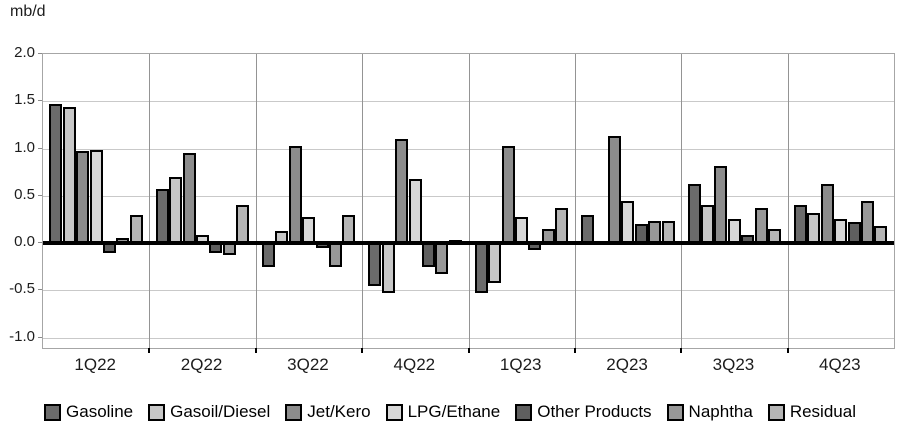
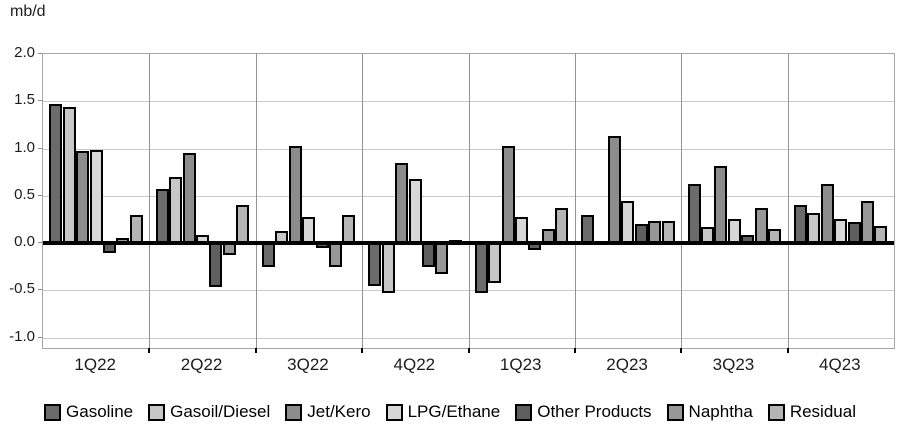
Other Products/2Q22: -0.1 -> -0.5
Jet/Kero/4Q22: 1.1 -> 0.8
Gasoil/Diesel/3Q23: 0.4 -> 0.2
